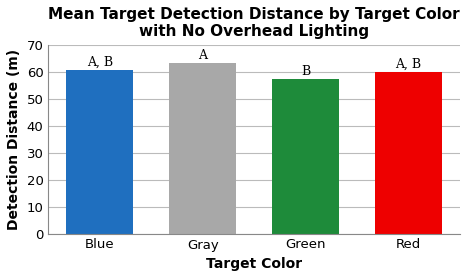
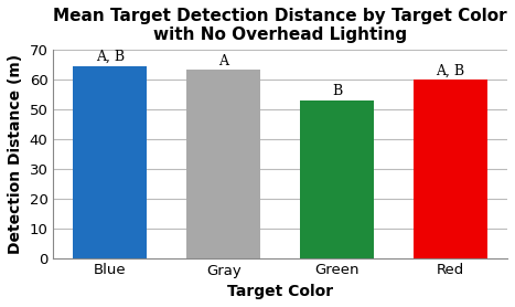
Blue: 60.7 -> 64.5
Green: 57.3 -> 53.0
